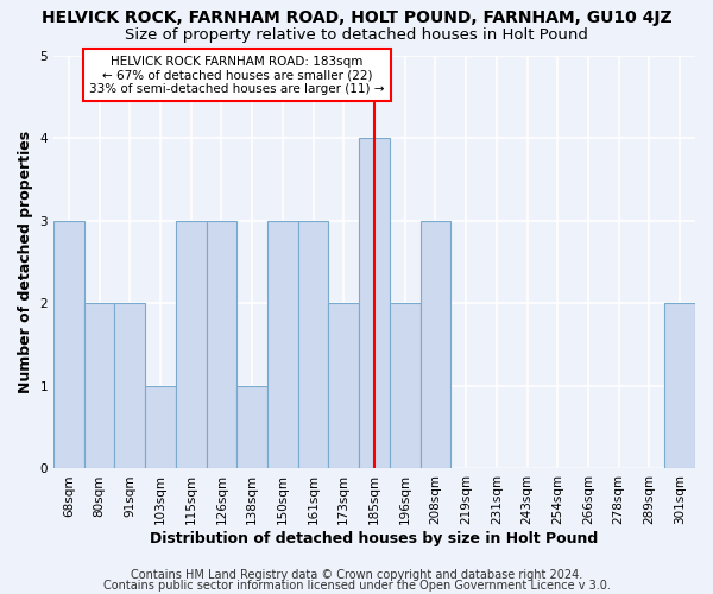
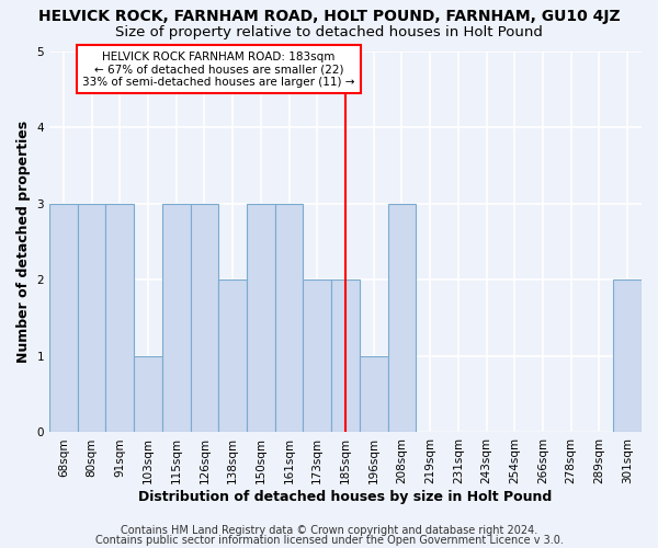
80sqm: 2 -> 3
91sqm: 2 -> 3
138sqm: 1 -> 2
185sqm: 4 -> 2
196sqm: 2 -> 1
